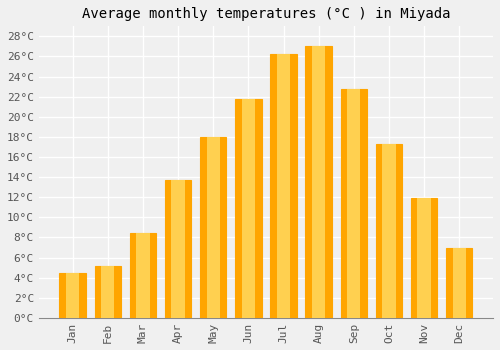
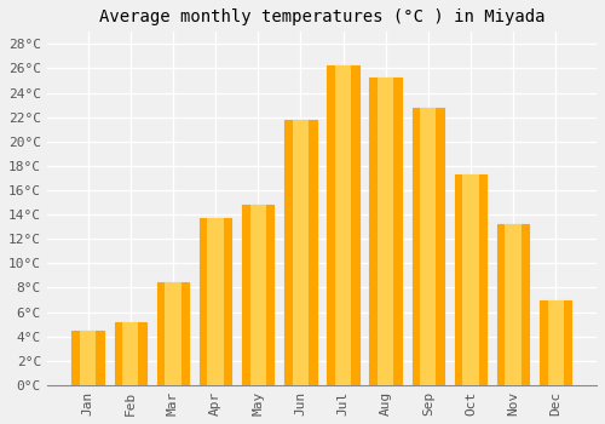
May: 18.0°C -> 14.8°C
Aug: 27.0°C -> 25.2°C
Nov: 11.9°C -> 13.2°C
